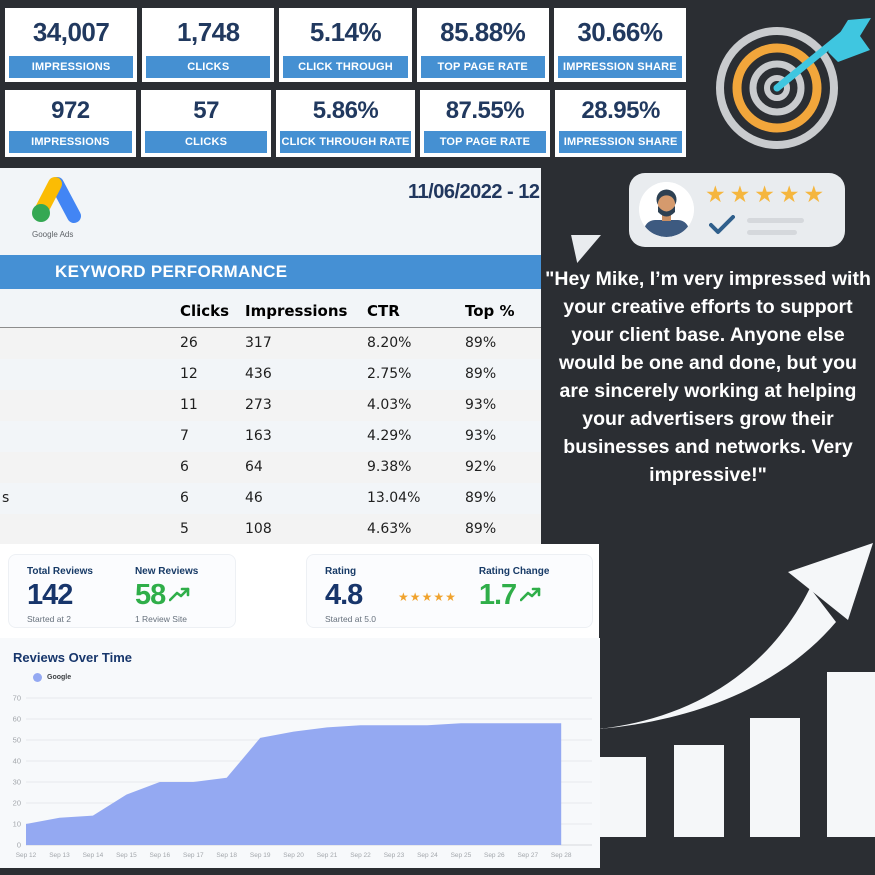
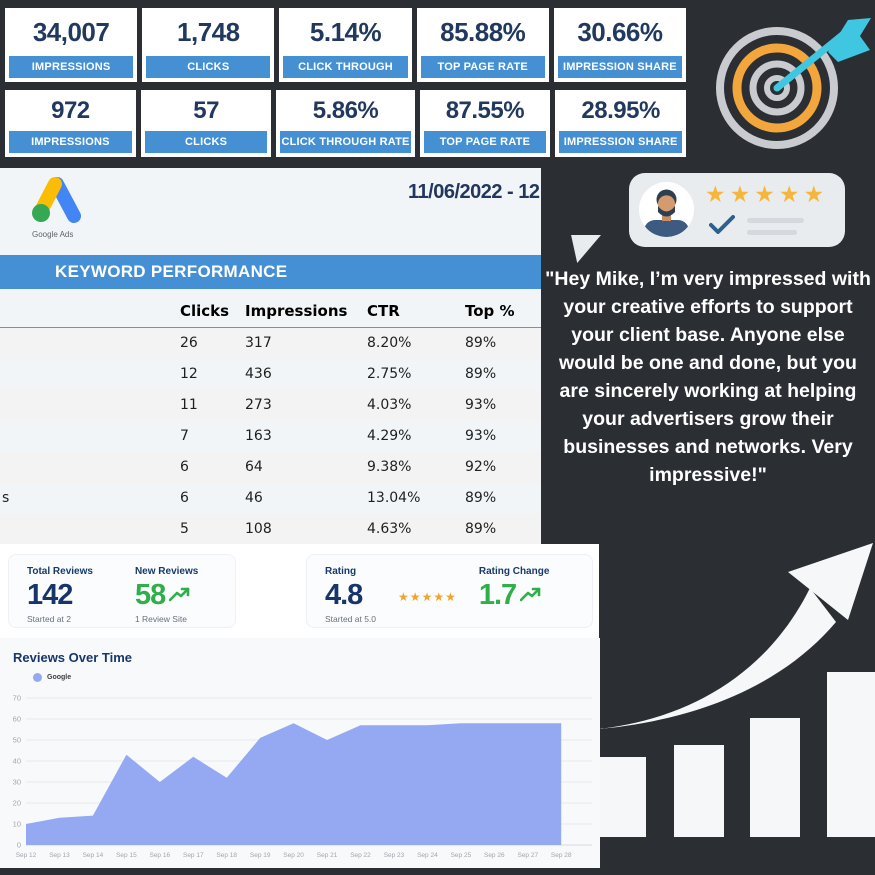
Sep 15: 24 -> 43
Sep 17: 30 -> 42
Sep 20: 54 -> 58
Sep 21: 56 -> 50
